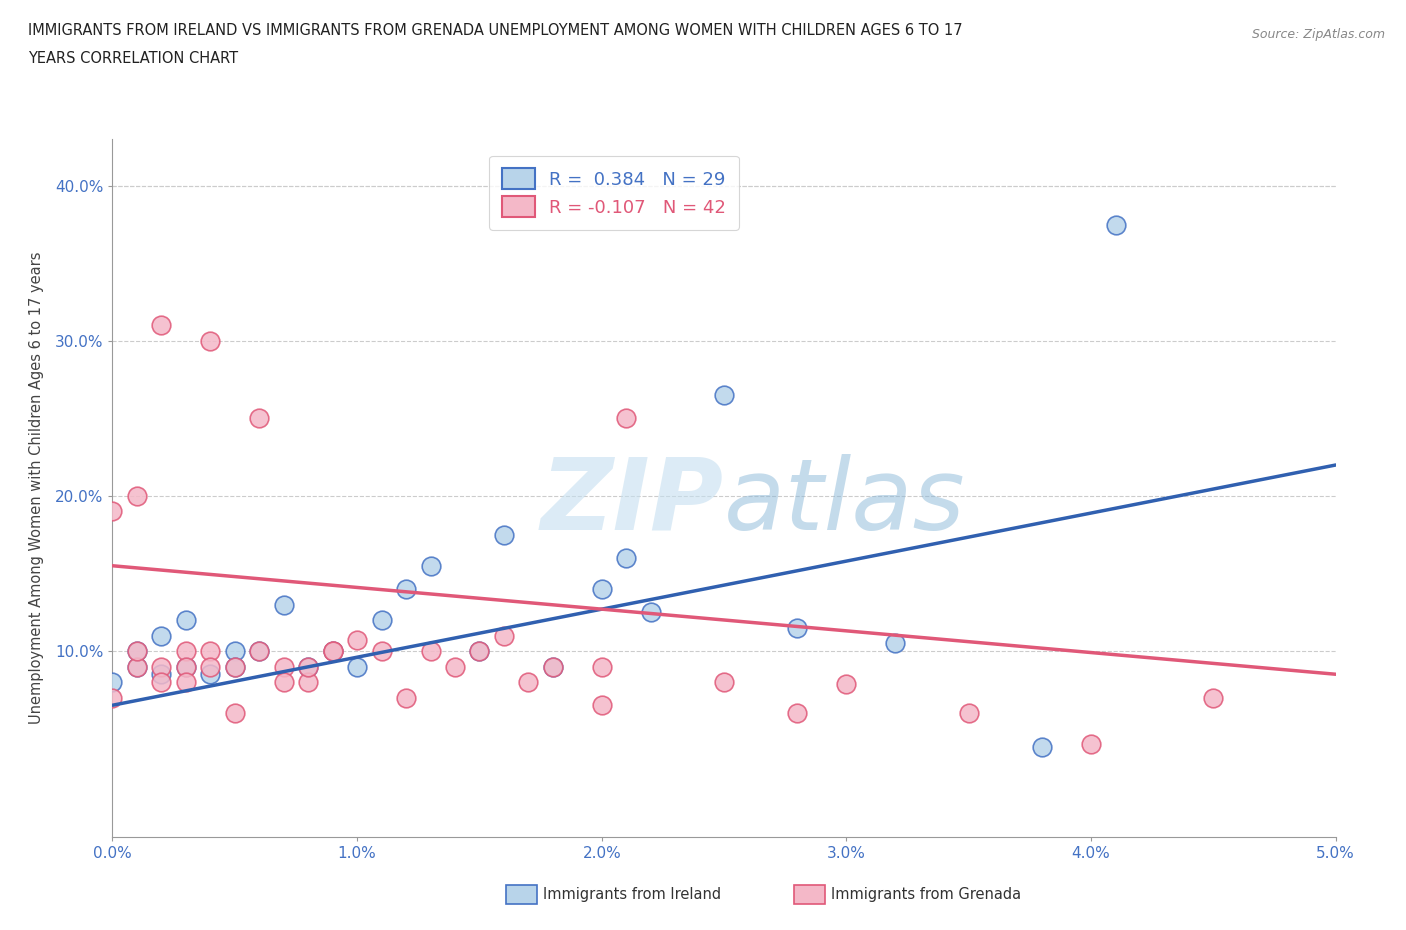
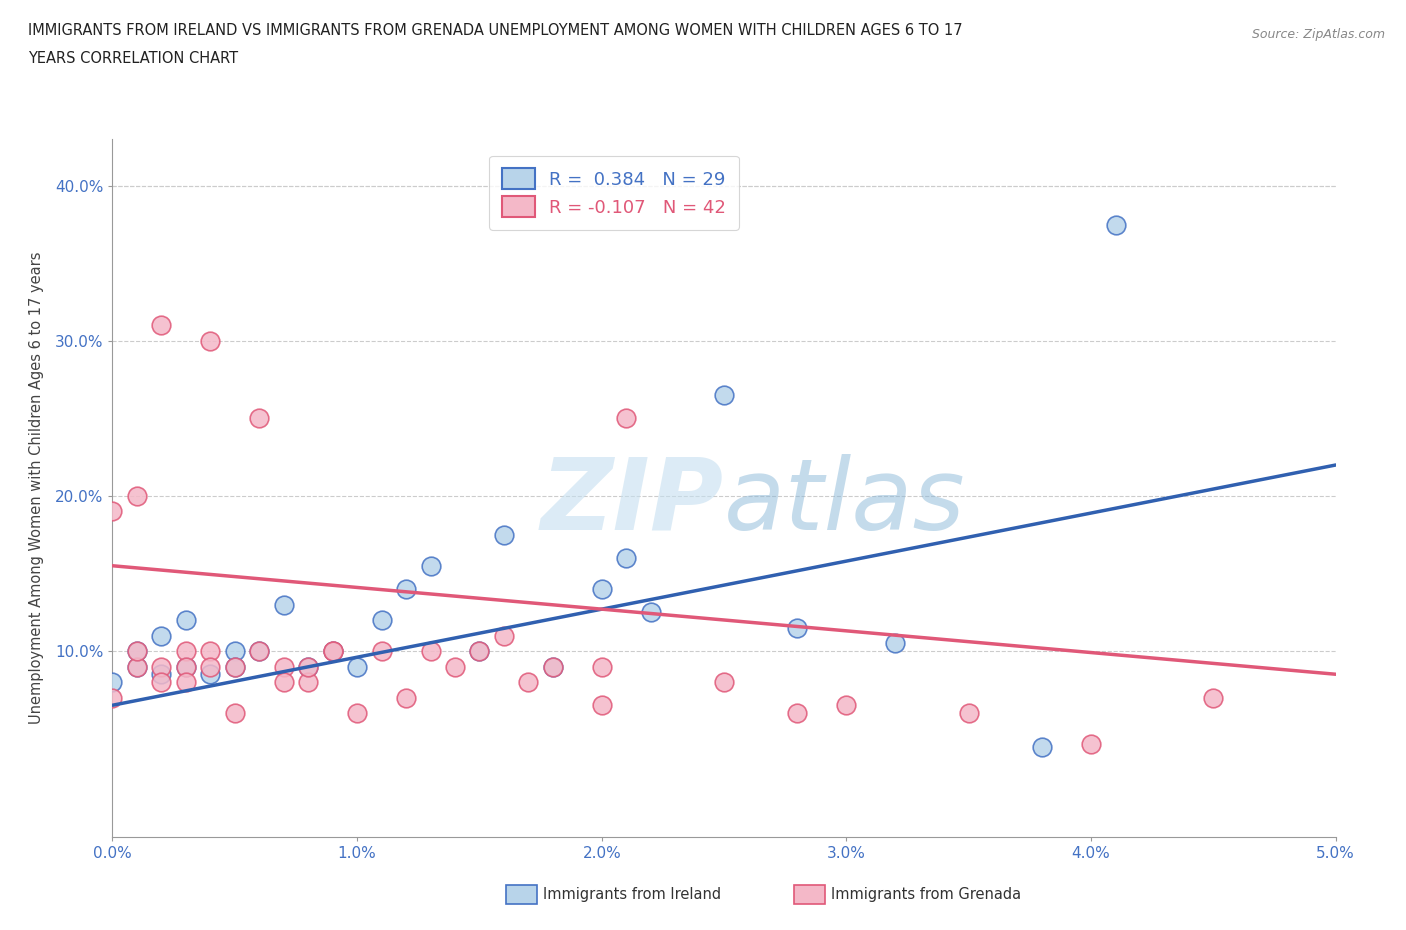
R = -0.107 N = 42/1.0%: 10.7% -> 6.0%
R = -0.107 N = 42/3.0%: 7.9% -> 6.5%
